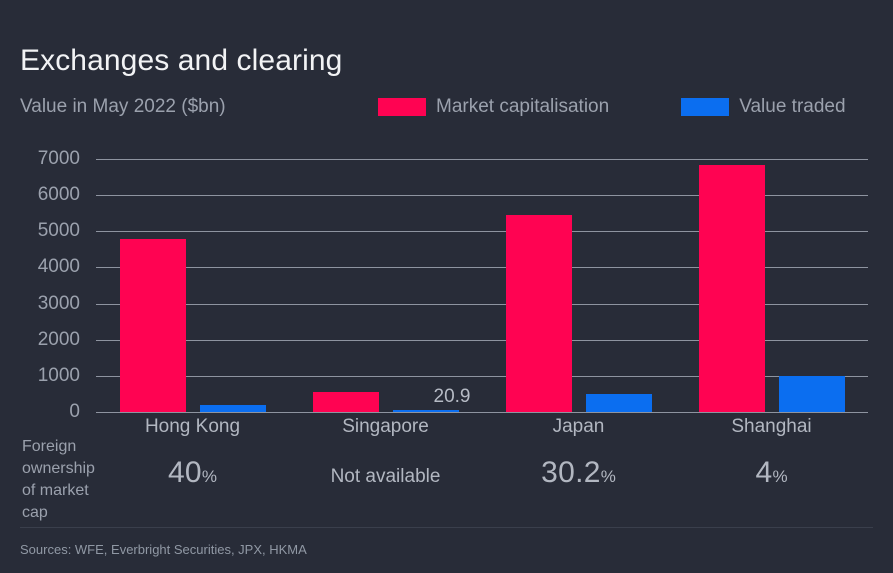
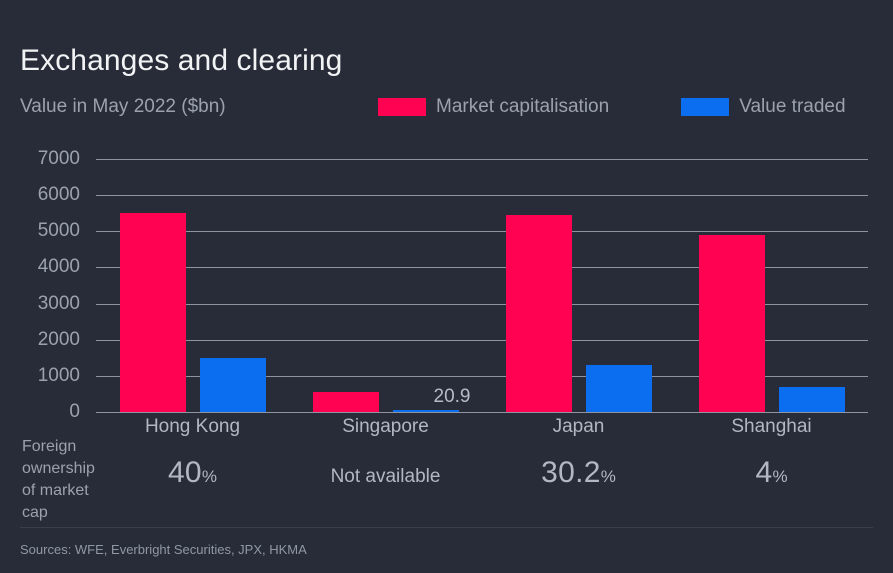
Market capitalisation/Hong Kong: 4800 -> 5500
Value traded/Hong Kong: 200 -> 1500
Value traded/Japan: 500 -> 1300
Market capitalisation/Shanghai: 6800 -> 4900
Value traded/Shanghai: 1000 -> 700
